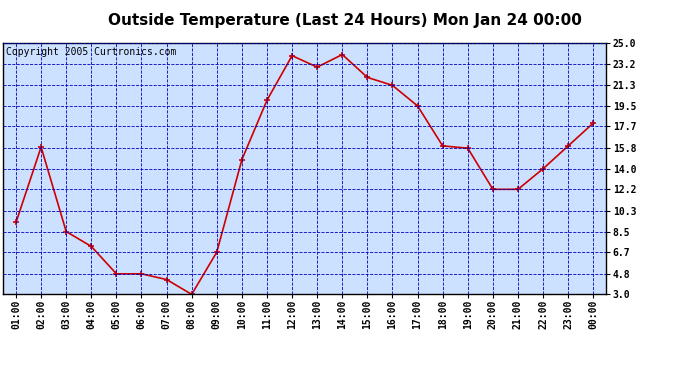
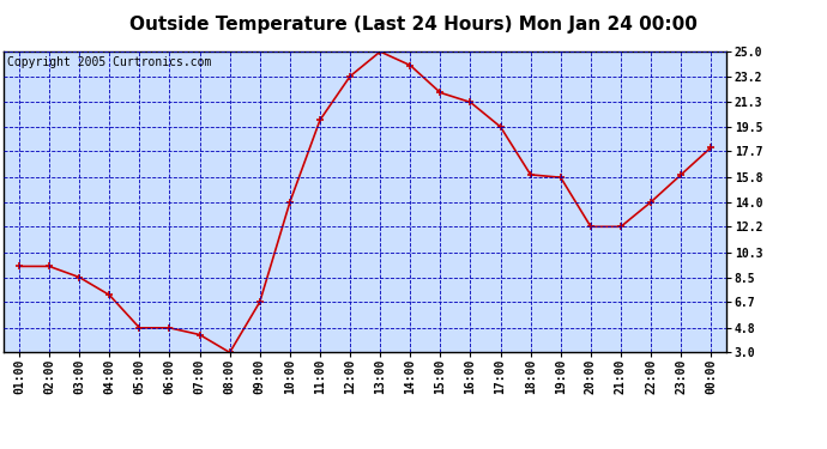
02:00: 15.9 -> 9.3
10:00: 14.8 -> 14.0
12:00: 23.9 -> 23.2
13:00: 22.9 -> 25.0
